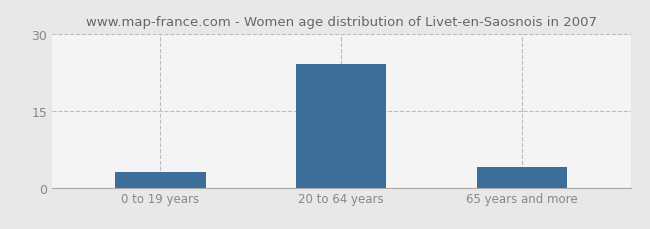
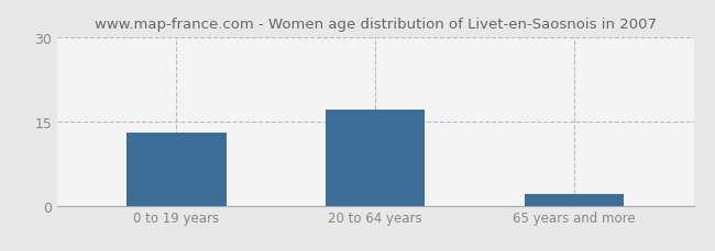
0 to 19 years: 3 -> 13
20 to 64 years: 24 -> 17
65 years and more: 4 -> 2
